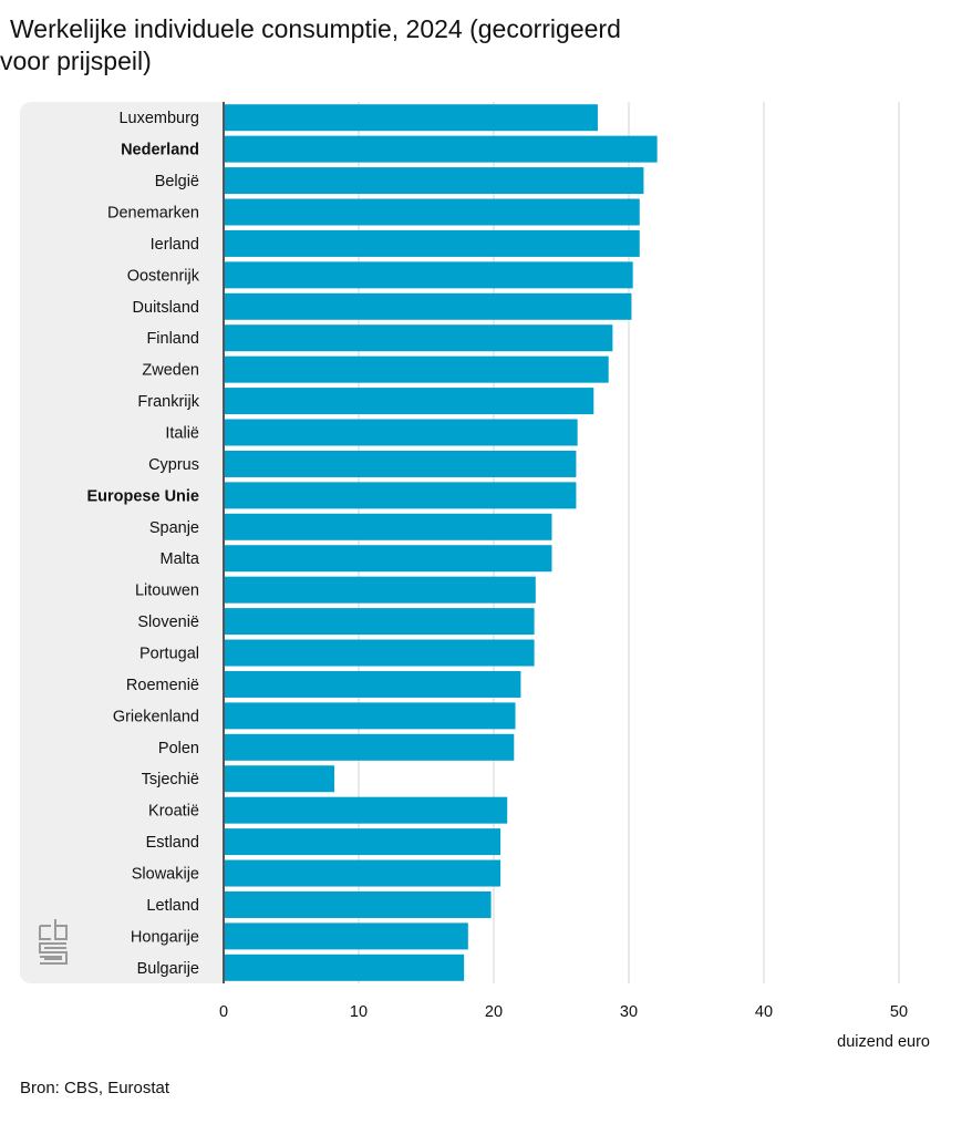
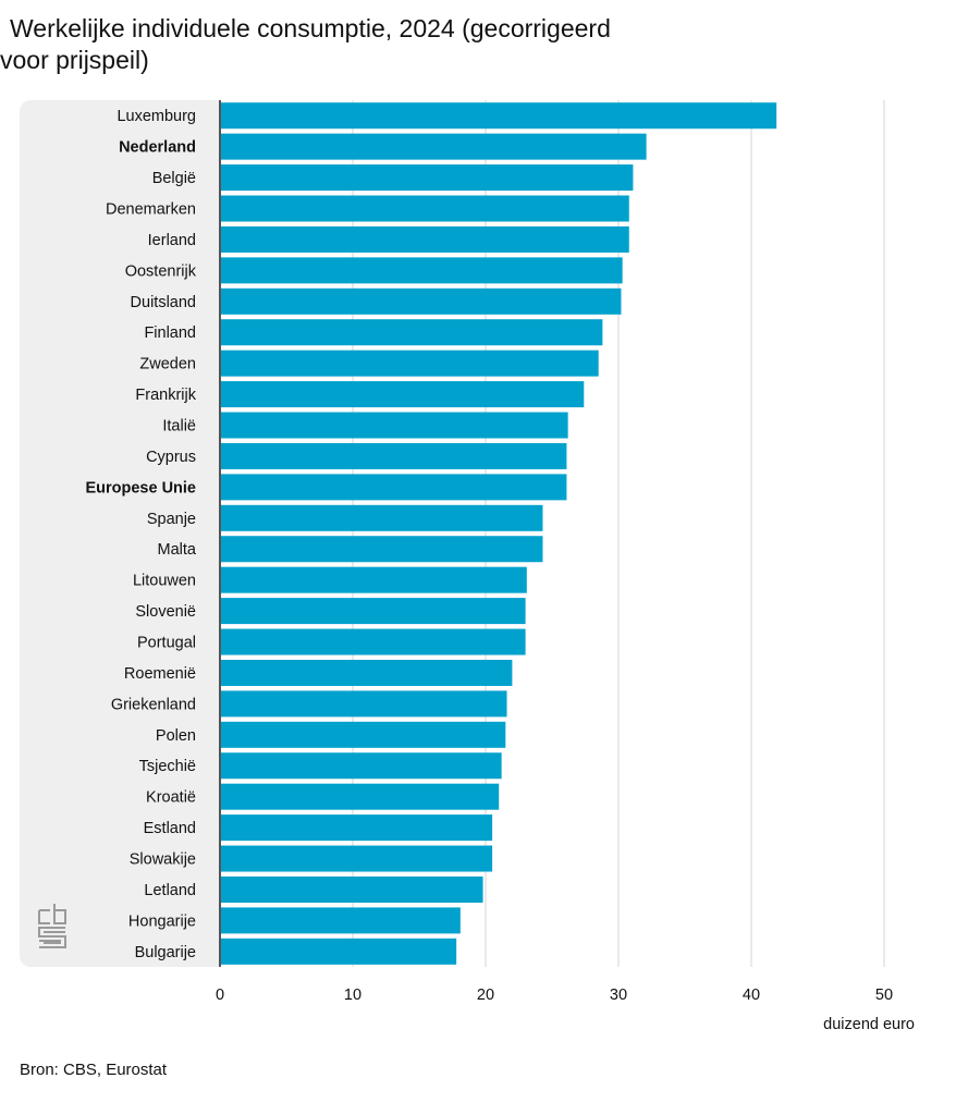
Luxemburg: 27.7 -> 41.9
Tsjechië: 8.2 -> 21.2
